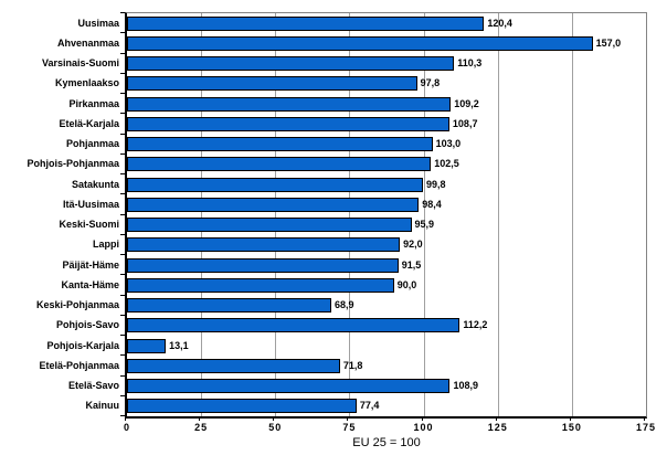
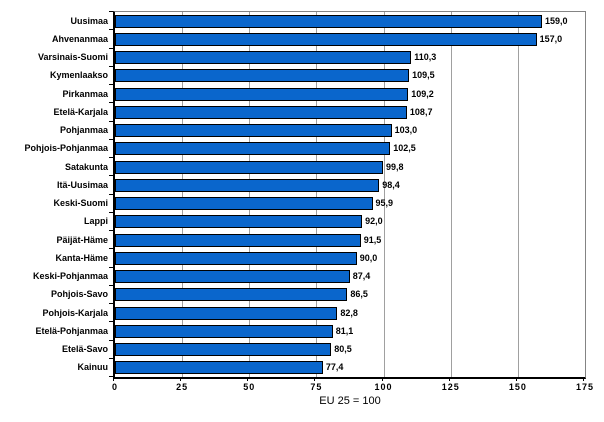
Uusimaa: 120,4 -> 159,0
Kymenlaakso: 97,8 -> 109,5
Keski-Pohjanmaa: 68,9 -> 87,4
Pohjois-Savo: 112,2 -> 86,5
Pohjois-Karjala: 13,1 -> 82,8
Etelä-Pohjanmaa: 71,8 -> 81,1
Etelä-Savo: 108,9 -> 80,5
